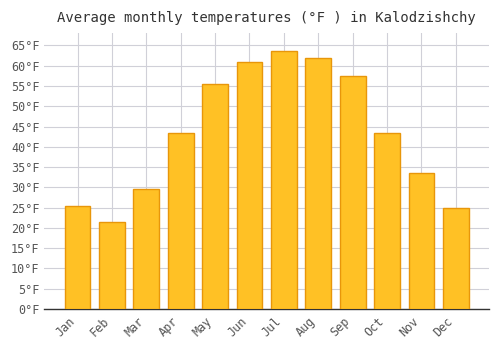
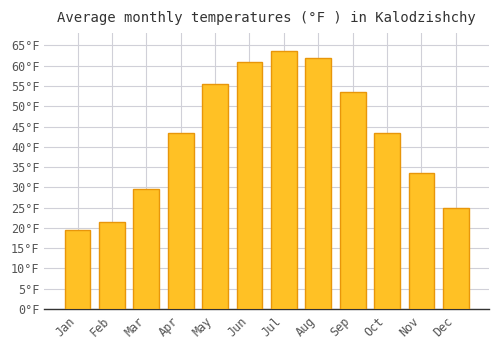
Jan: 25.5°F -> 19.5°F
Sep: 57.5°F -> 53.5°F
